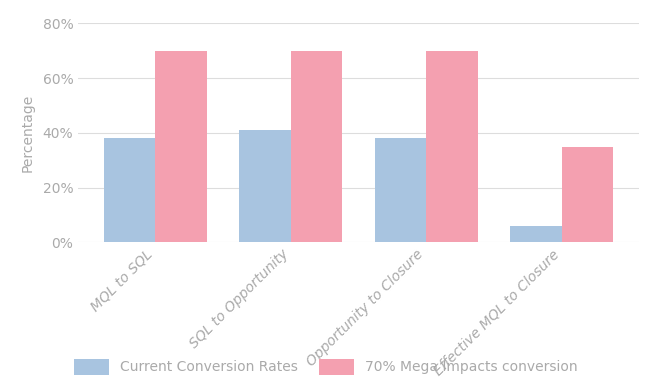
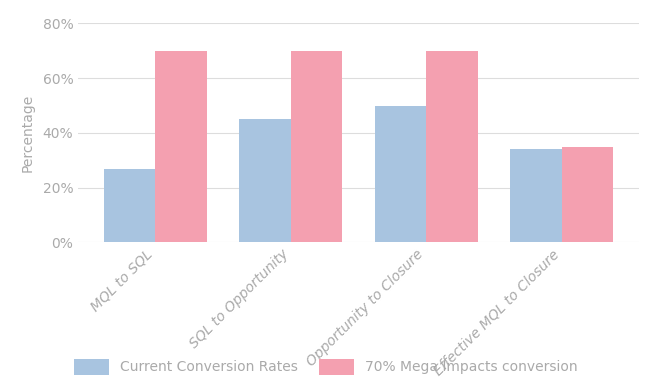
Current Conversion Rates/MQL to SQL: 38% -> 27%
Current Conversion Rates/SQL to Opportunity: 41% -> 45%
Current Conversion Rates/Opportunity to Closure: 38% -> 50%
Current Conversion Rates/Effective MQL to Closure: 6% -> 34%
